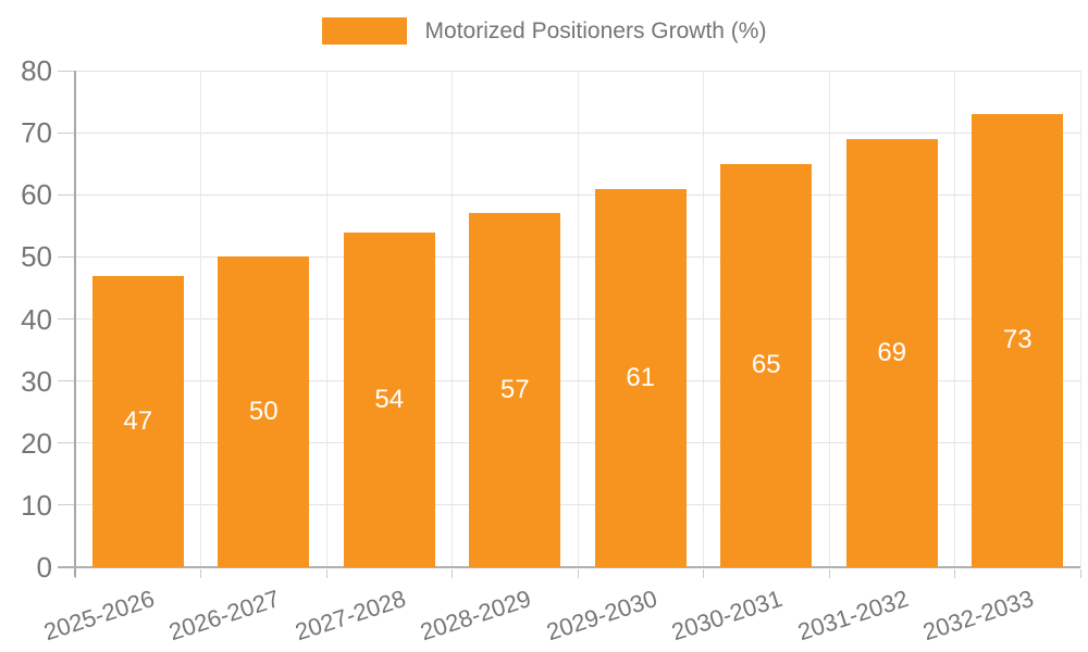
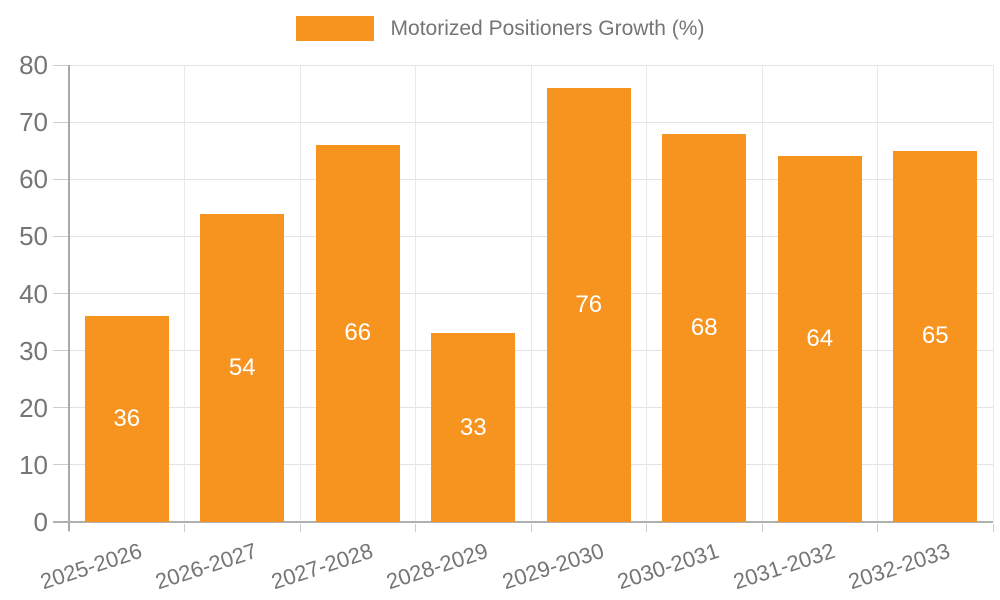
2025-2026: 47 -> 36
2026-2027: 50 -> 54
2027-2028: 54 -> 66
2028-2029: 57 -> 33
2029-2030: 61 -> 76
2030-2031: 65 -> 68
2031-2032: 69 -> 64
2032-2033: 73 -> 65
